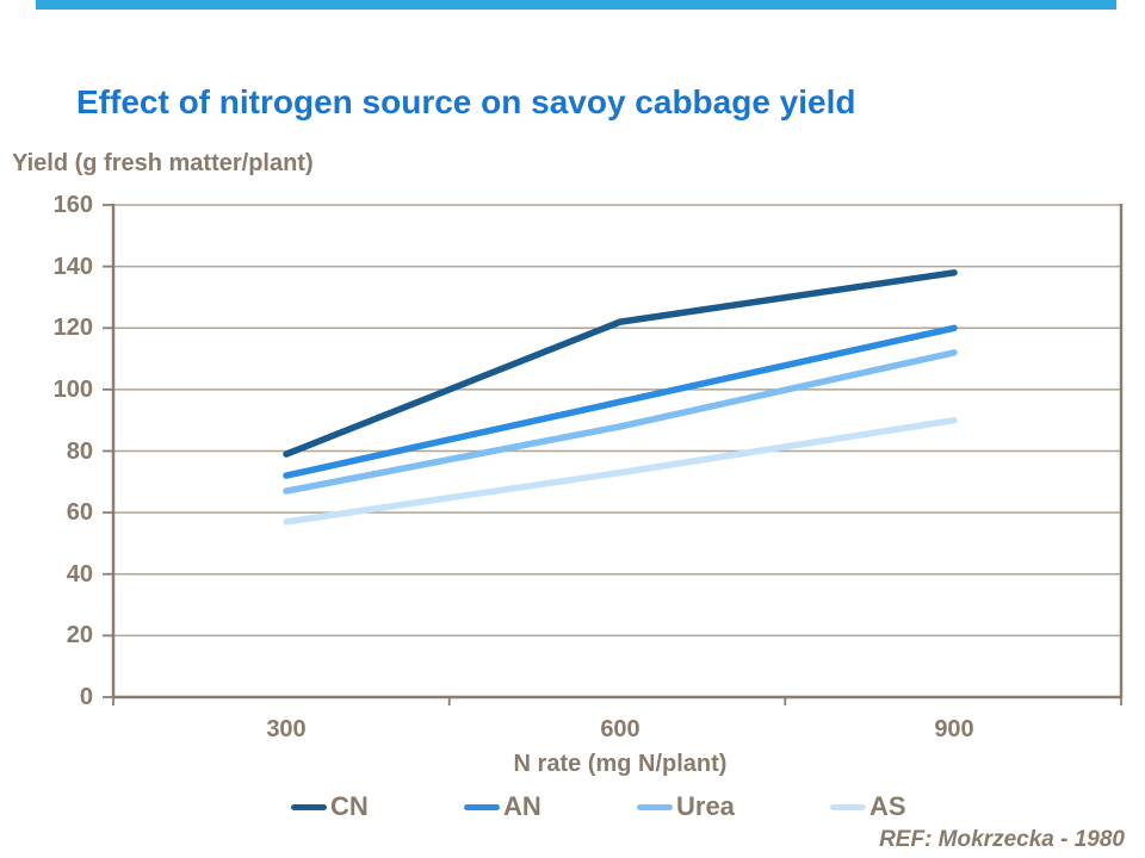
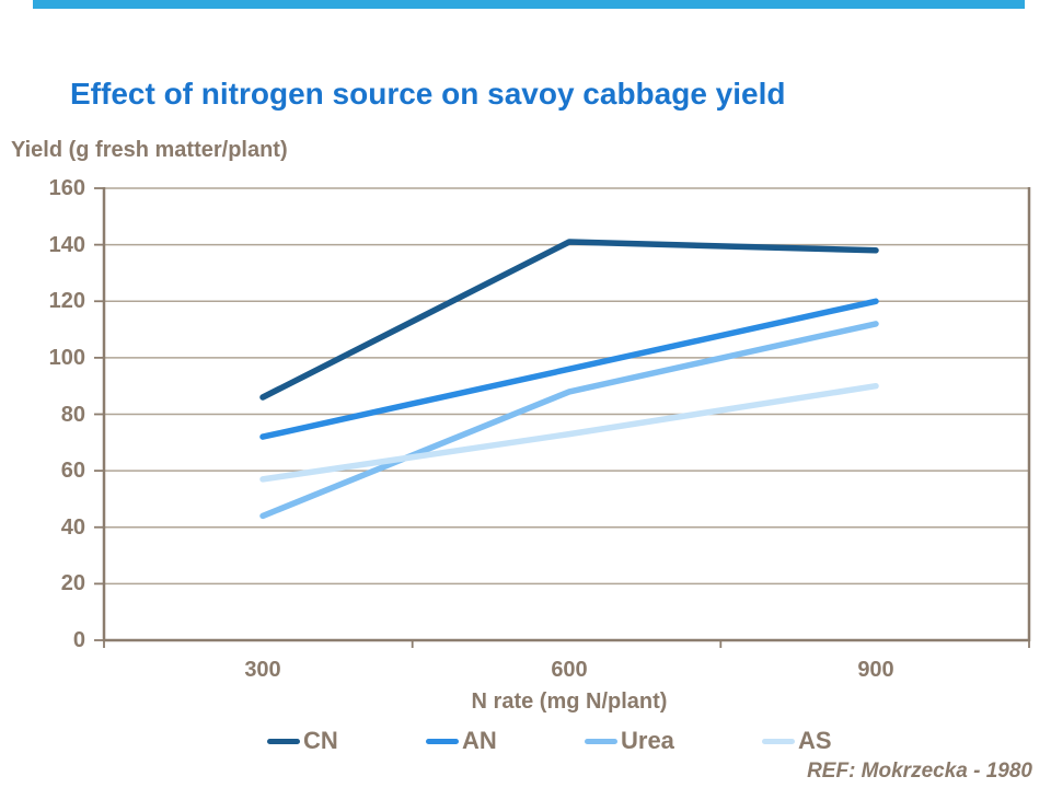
CN/300: 79 -> 86
Urea/300: 67 -> 44
CN/600: 122 -> 141
